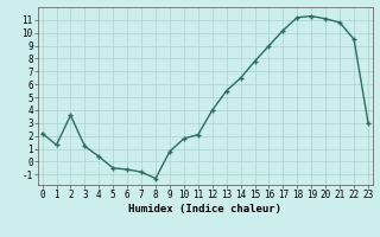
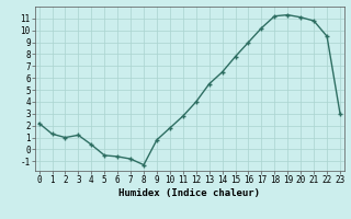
2: 3.6 -> 1.0
11: 2.1 -> 2.8
